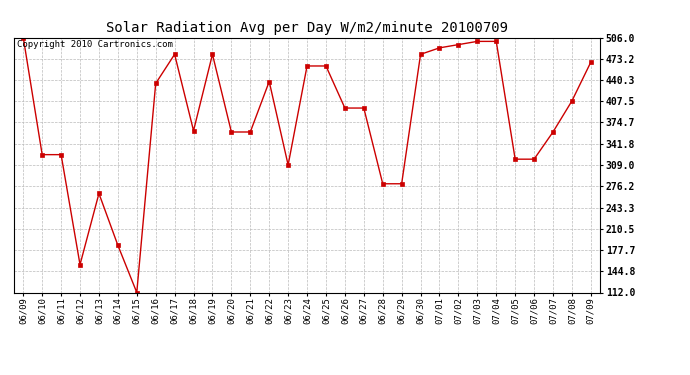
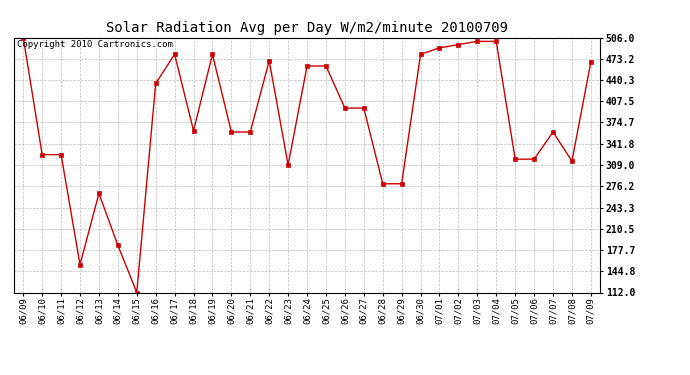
06/22: 438 -> 470
07/08: 408 -> 315
